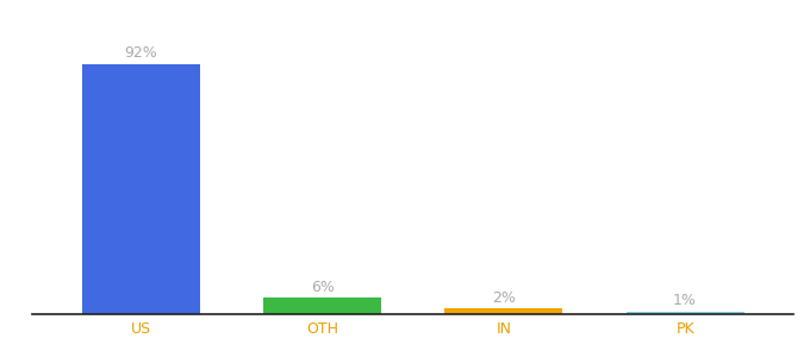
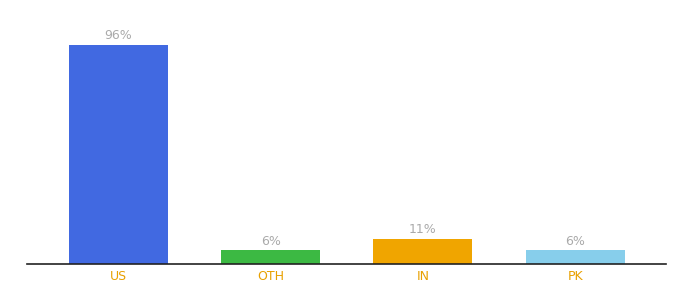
US: 92% -> 96%
IN: 2% -> 11%
PK: 1% -> 6%
